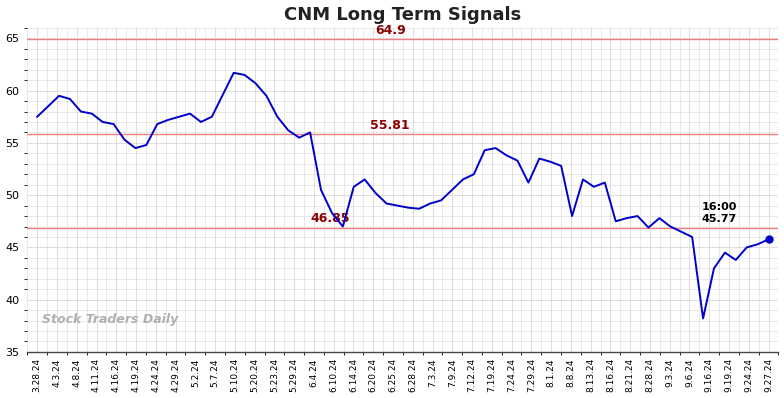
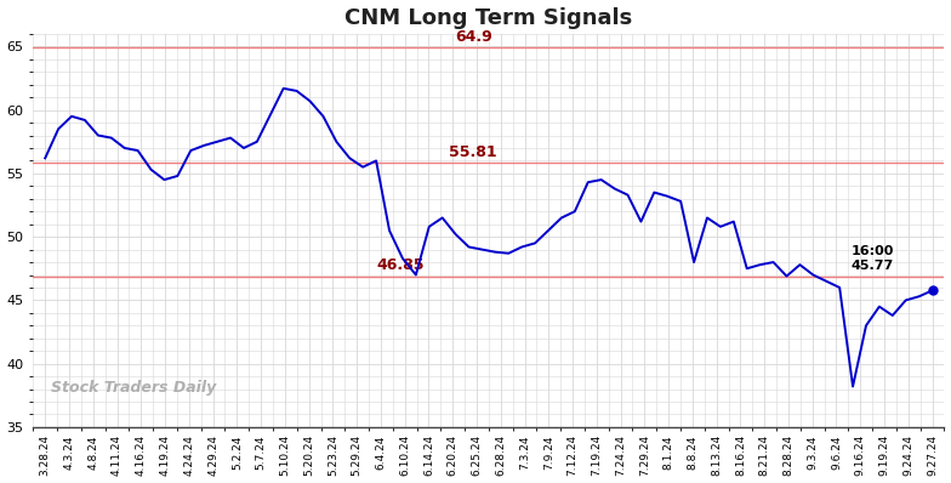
3.28.24: 57.5 -> 56.2
